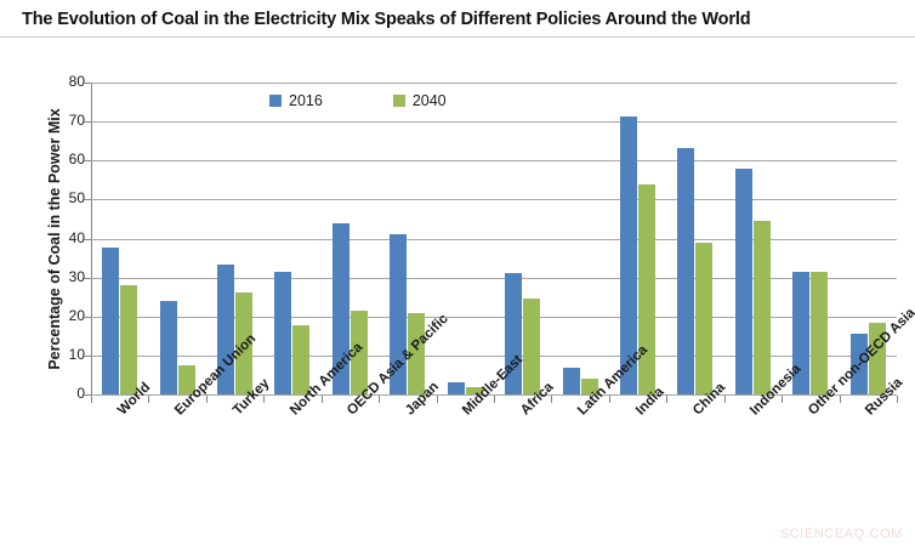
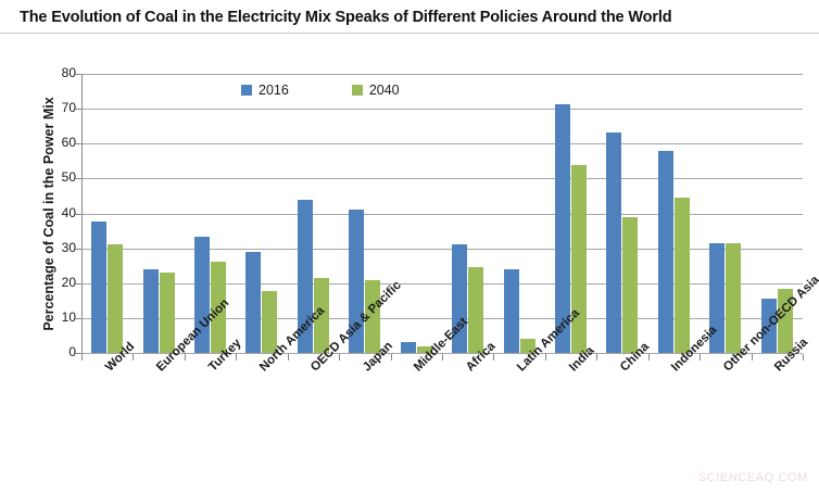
2040/World: 28 -> 31
2040/European Union: 8 -> 23
2016/North America: 32 -> 29
2016/Latin America: 7 -> 24
